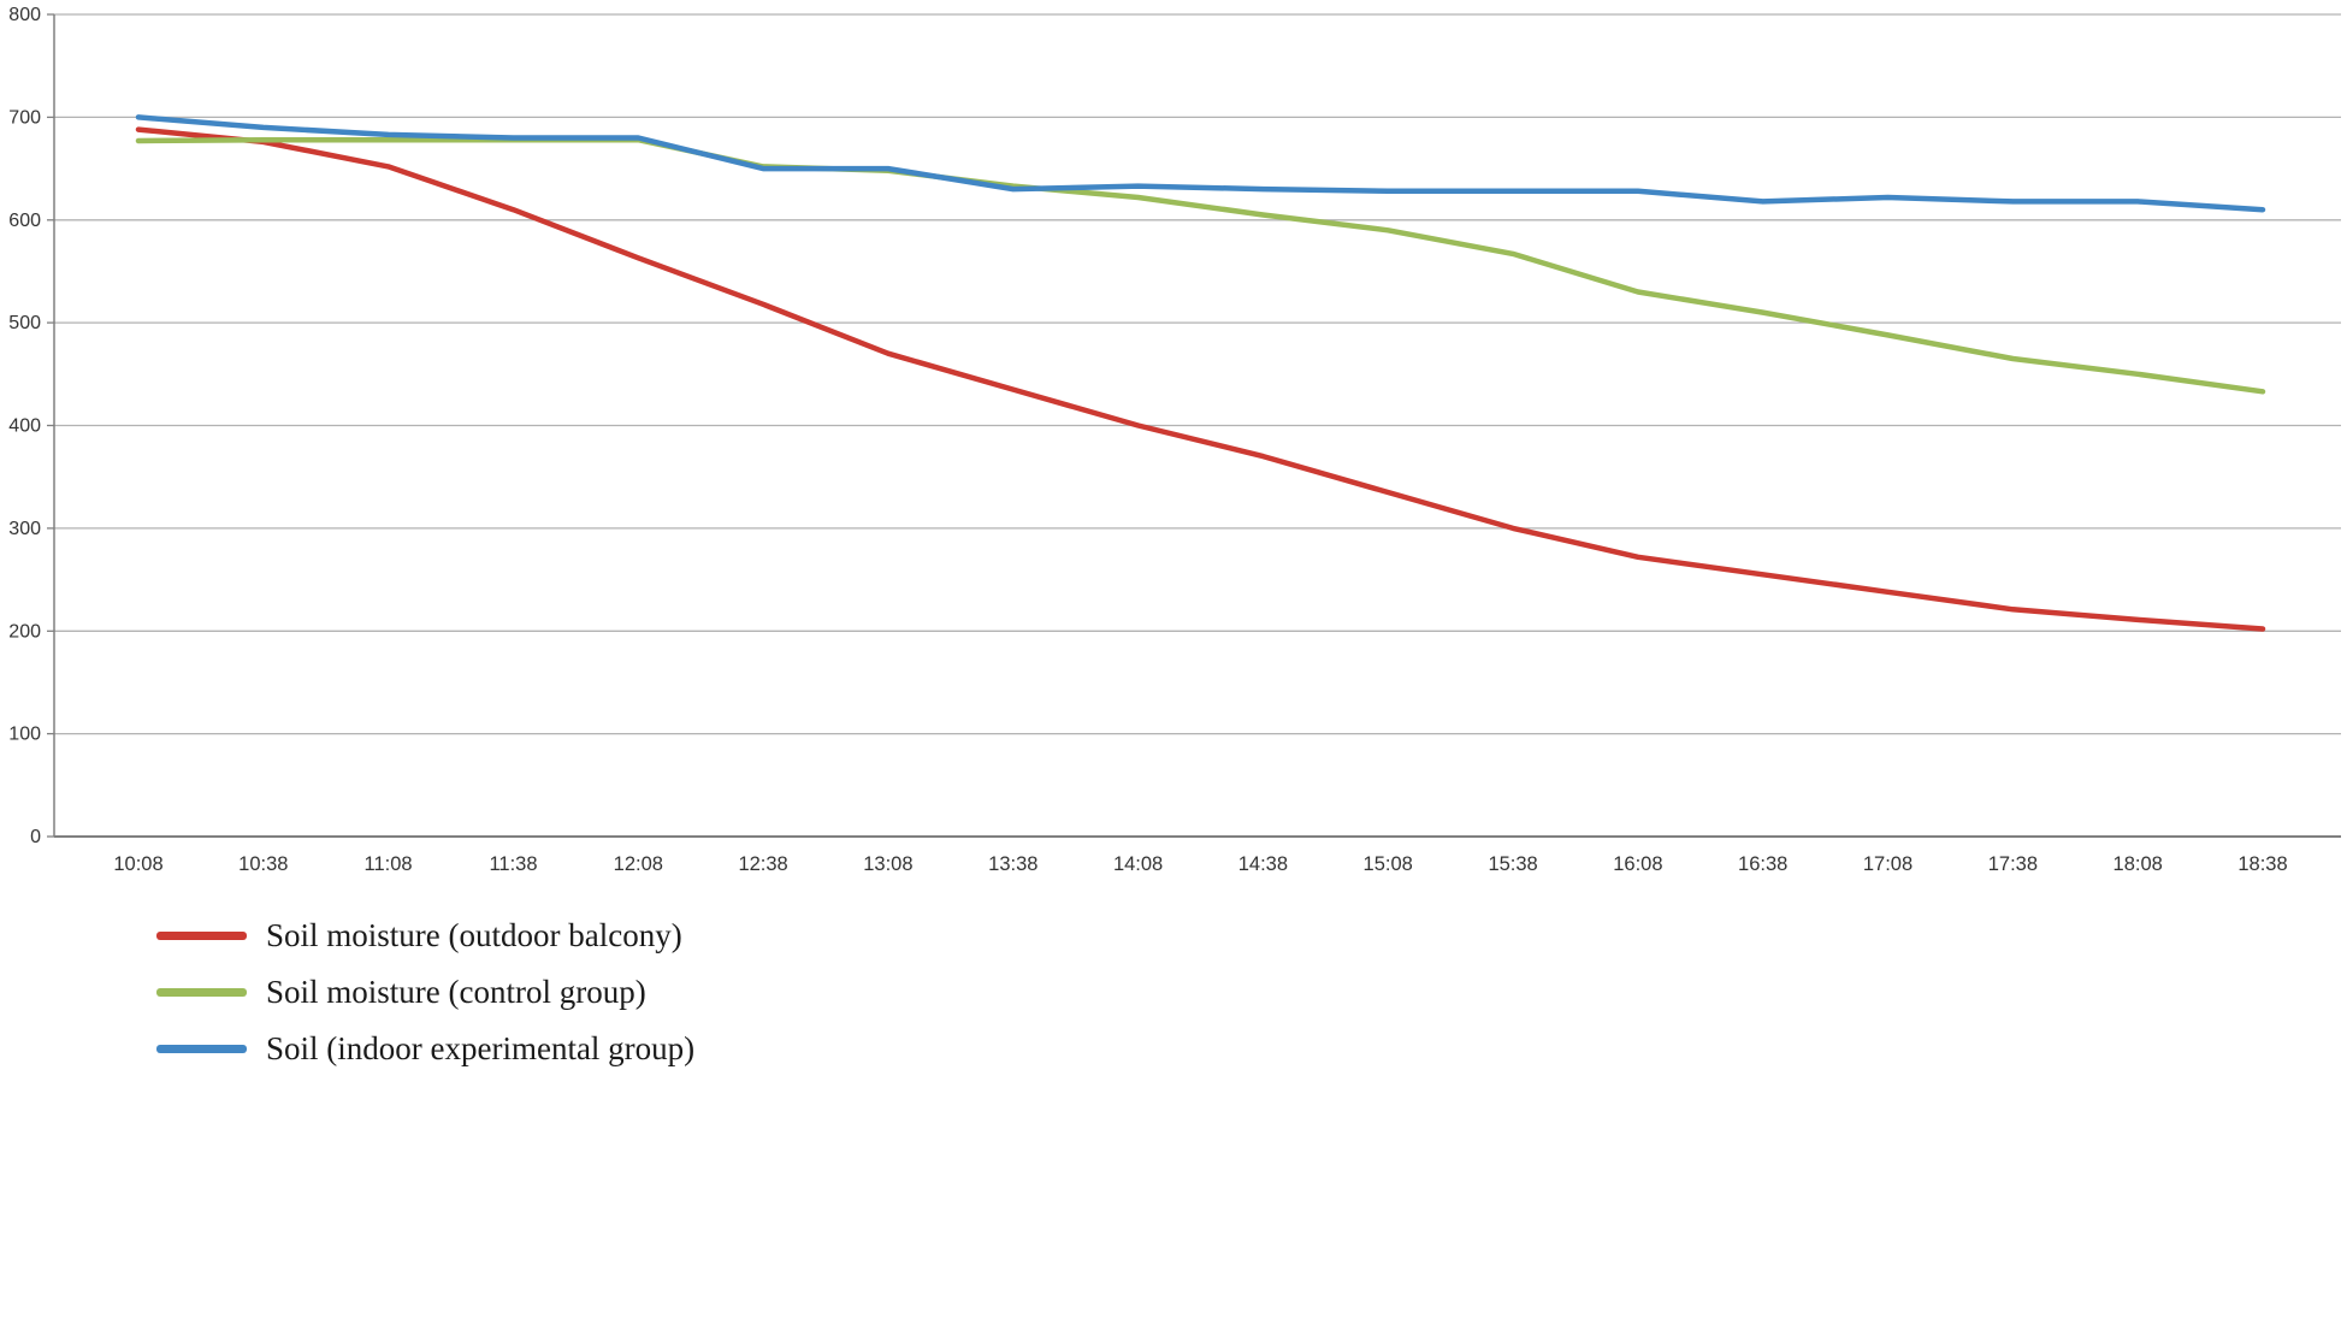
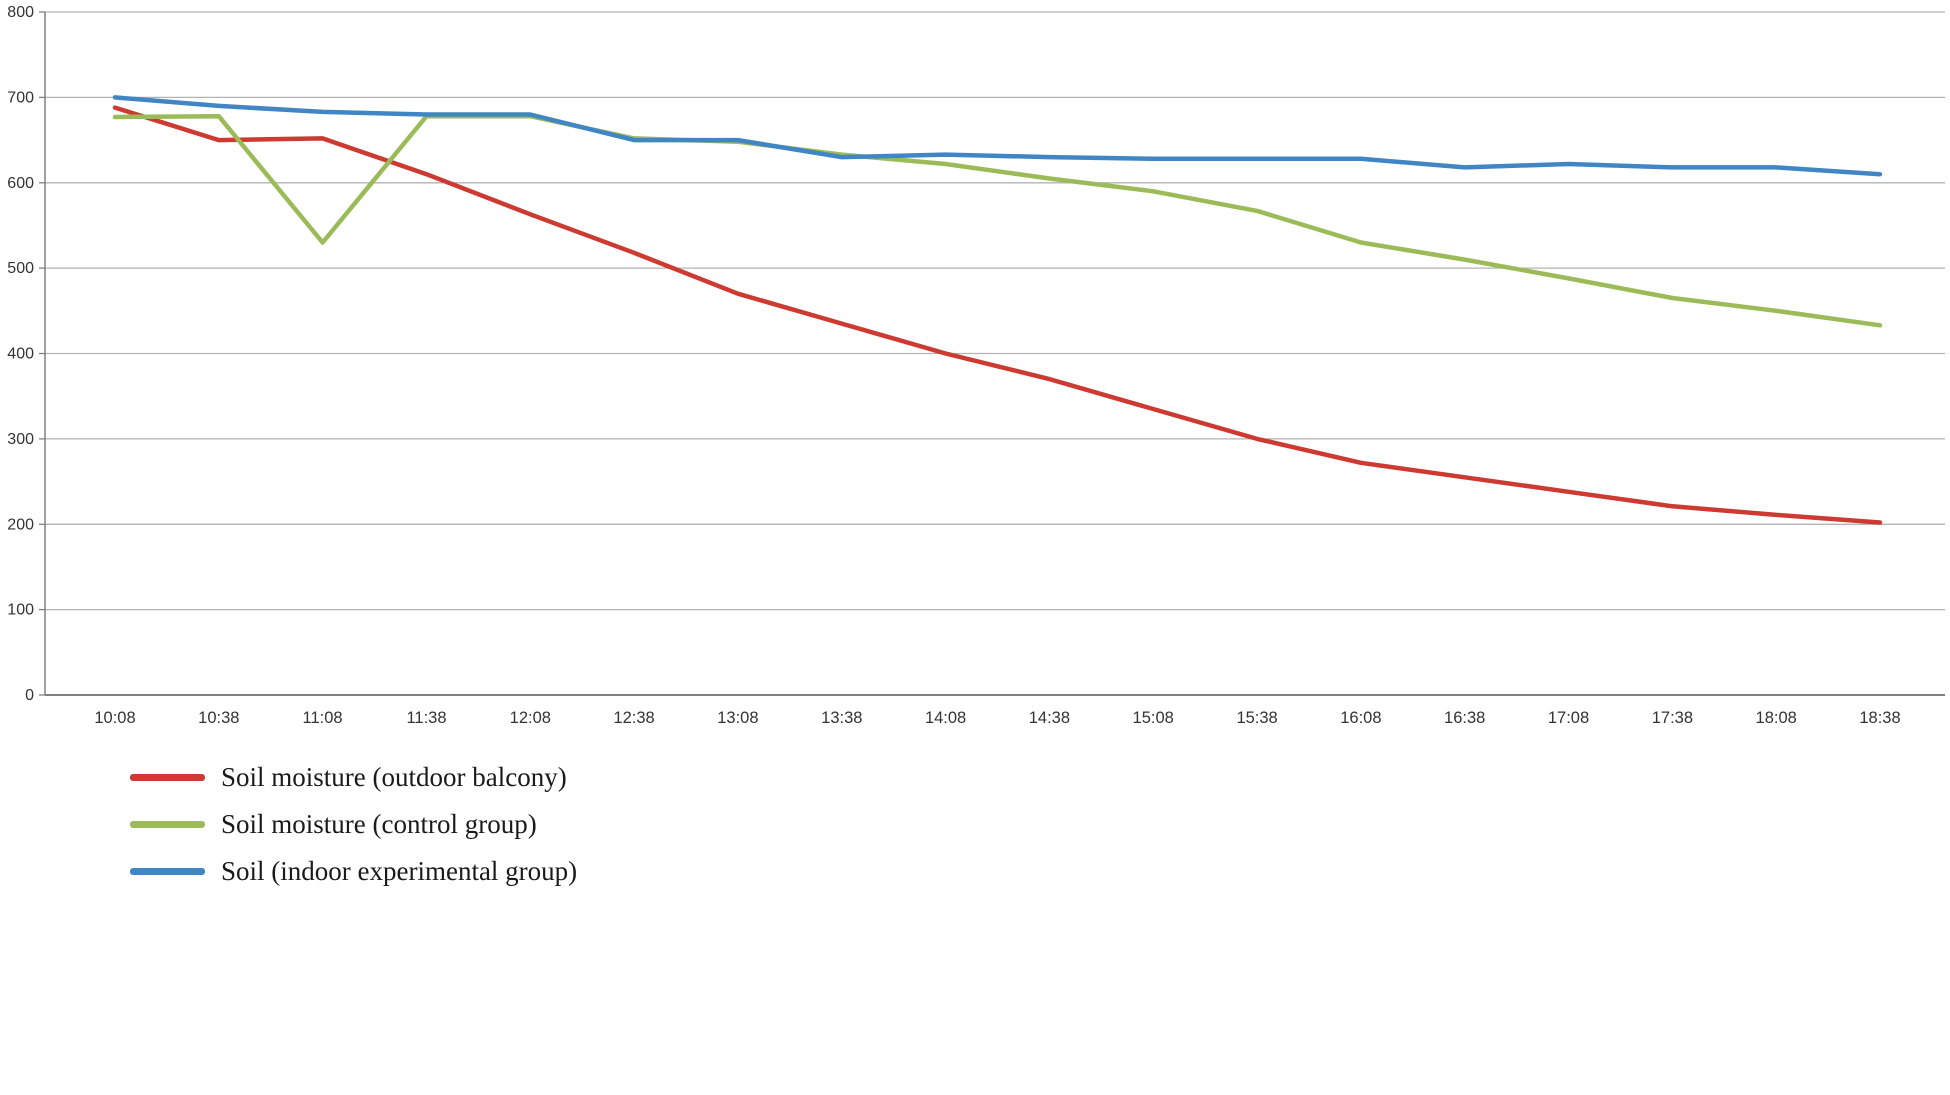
Soil moisture (outdoor balcony)/10:38: 680 -> 650
Soil moisture (control group)/11:08: 680 -> 530
